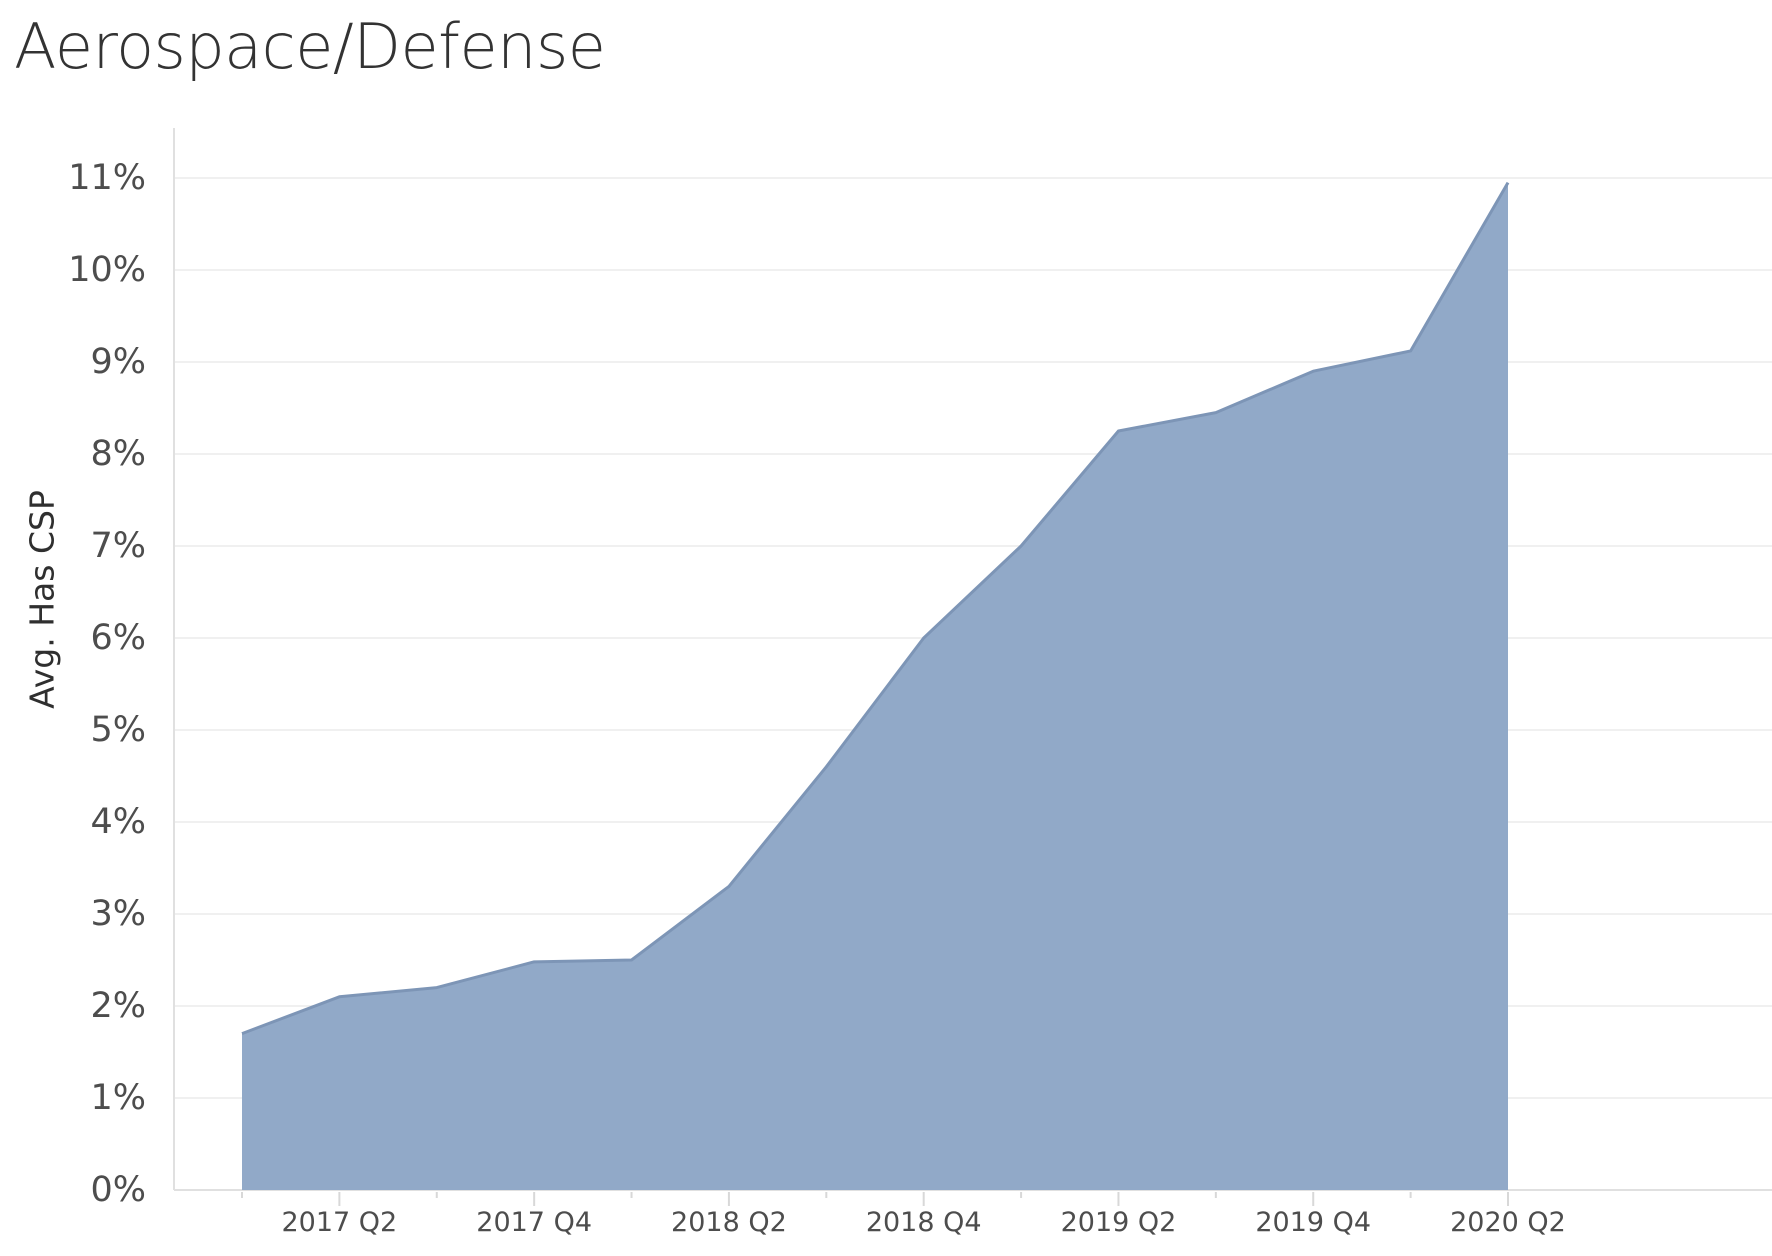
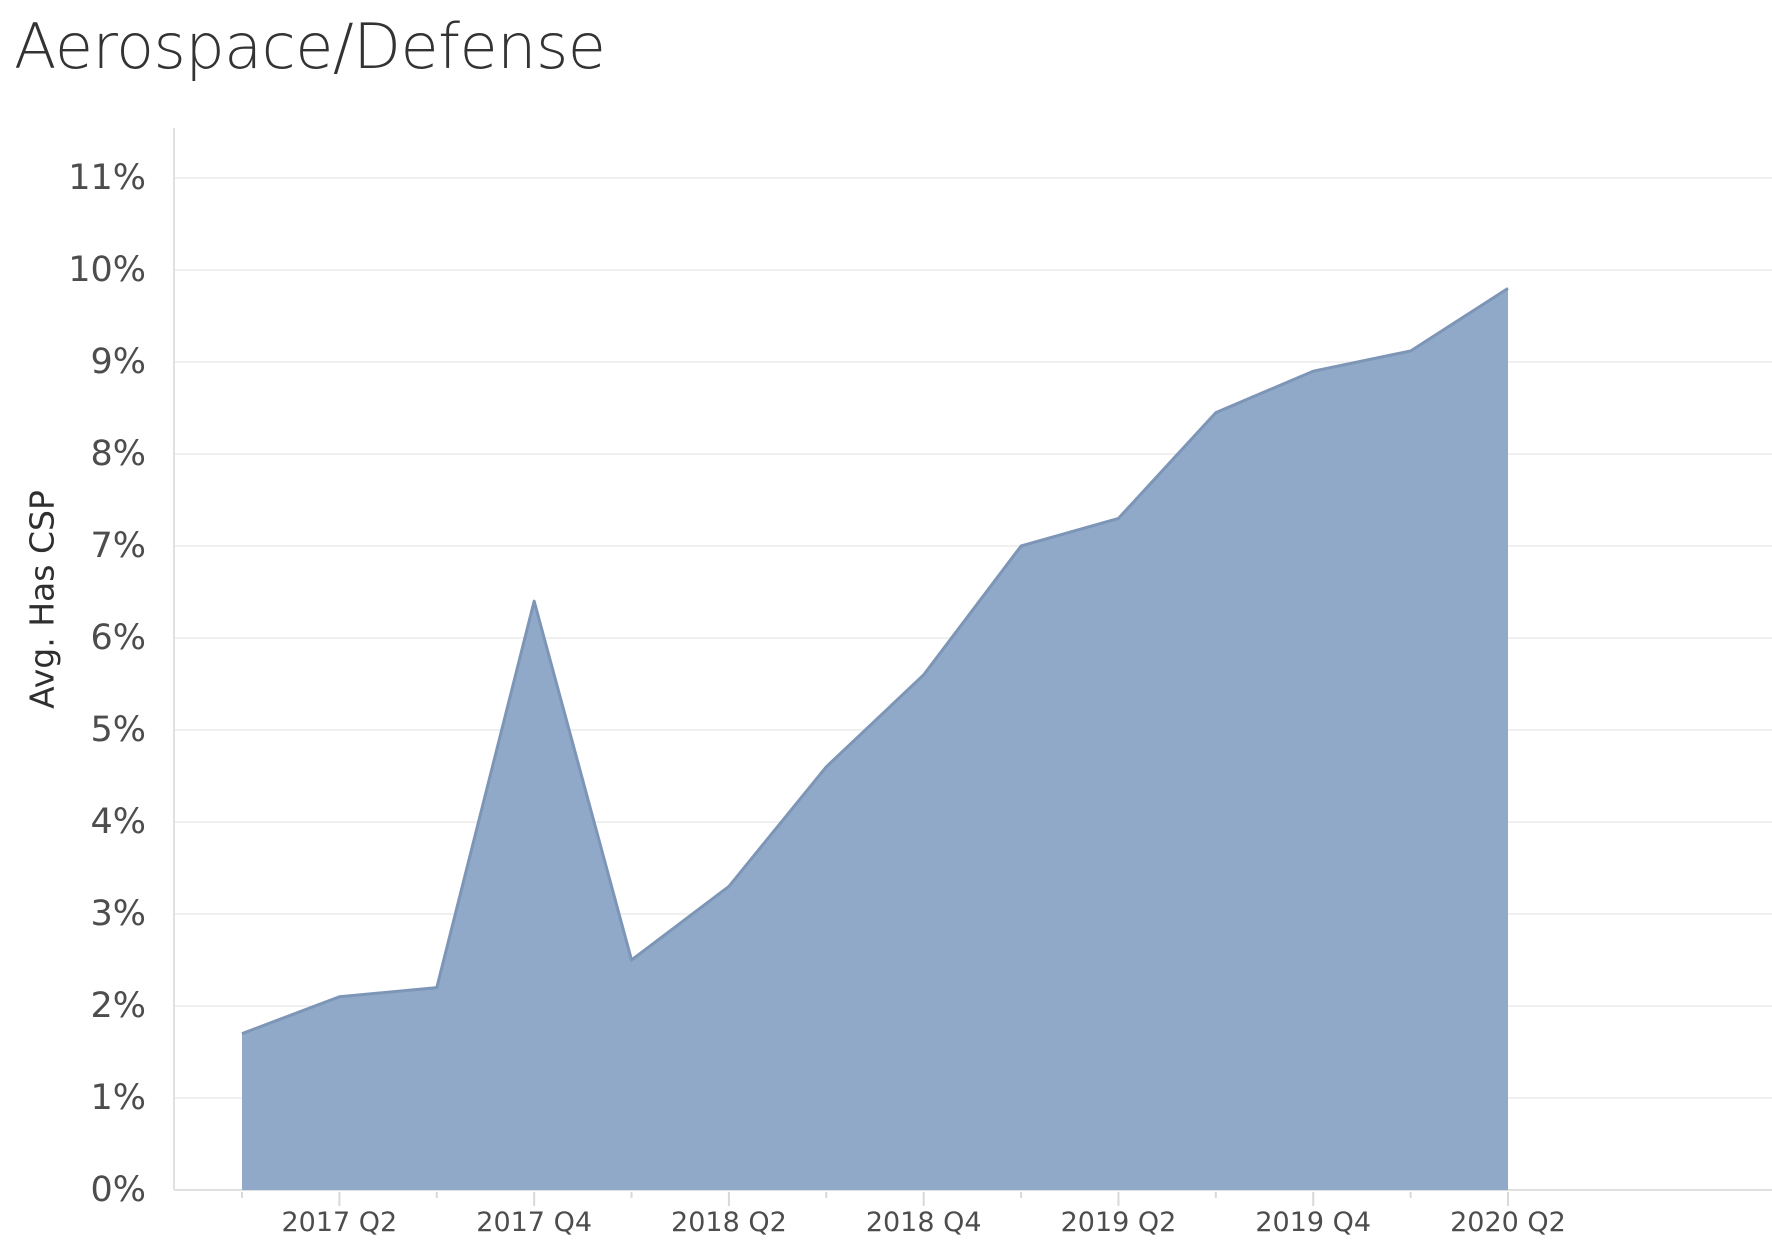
2017 Q4: 2.5% -> 6.4%
2018 Q4: 6.0% -> 5.6%
2019 Q2: 8.2% -> 7.3%
2020 Q2: 10.9% -> 9.8%
